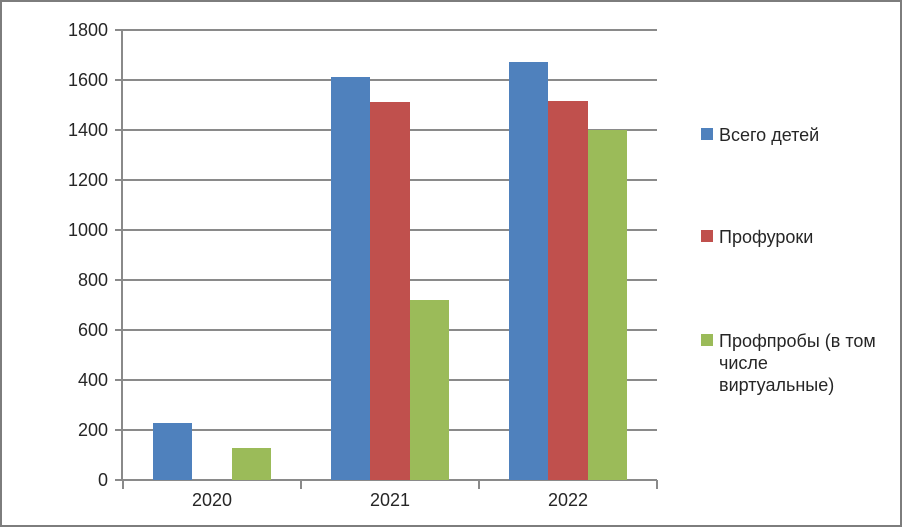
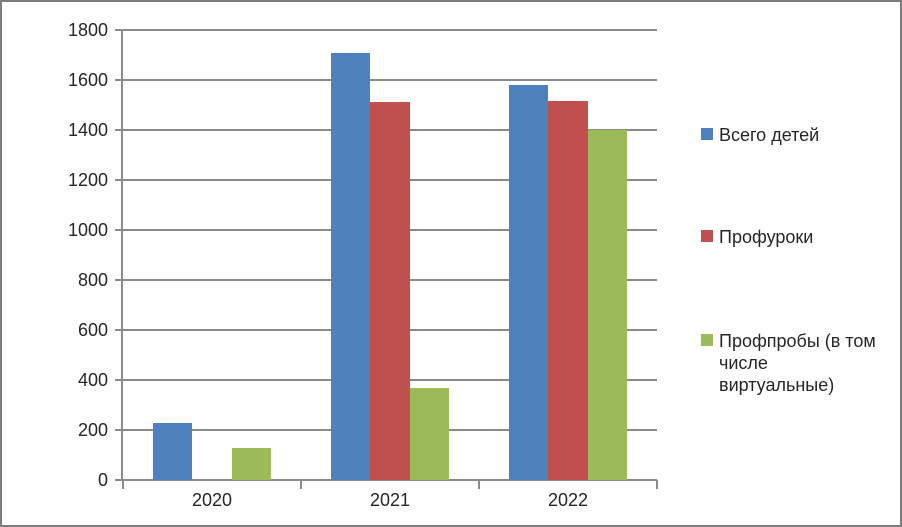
Всего детей/2021: 1610 -> 1710
Профпробы (в том числе виртуальные)/2021: 720 -> 370
Всего детей/2022: 1670 -> 1580
